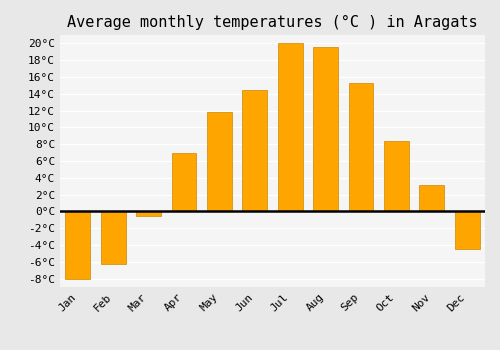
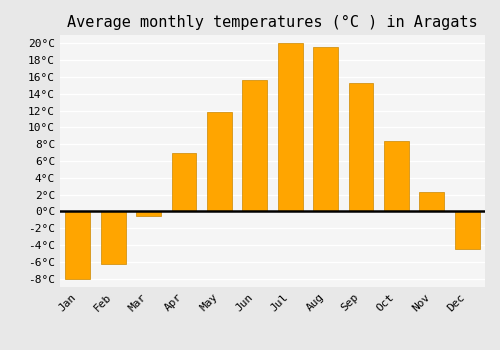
Jun: 14.4°C -> 15.7°C
Nov: 3.2°C -> 2.3°C
